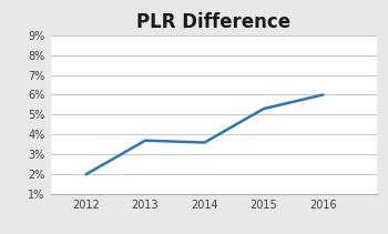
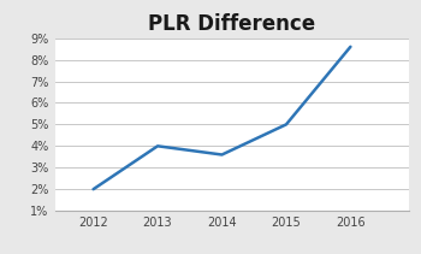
2013: 3.7% -> 4.0%
2015: 5.3% -> 5.0%
2016: 6.0% -> 8.6%
